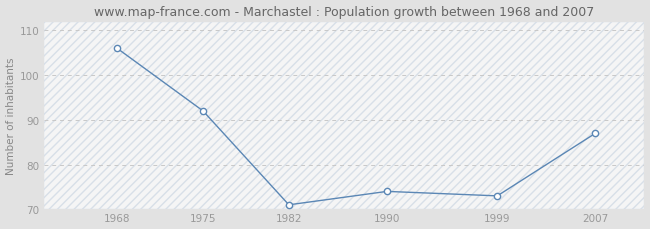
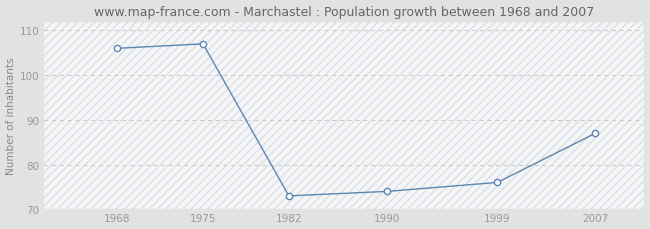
1975: 92 -> 107
1982: 71 -> 73
1999: 73 -> 76
